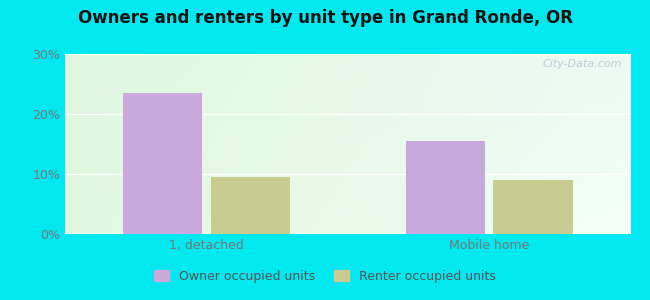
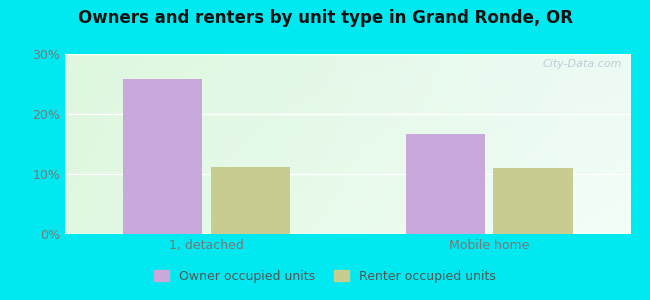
Owner occupied units/1, detached: 23.5% -> 25.8%
Renter occupied units/1, detached: 9.5% -> 11.2%
Owner occupied units/Mobile home: 15.5% -> 16.6%
Renter occupied units/Mobile home: 9.0% -> 11.0%
